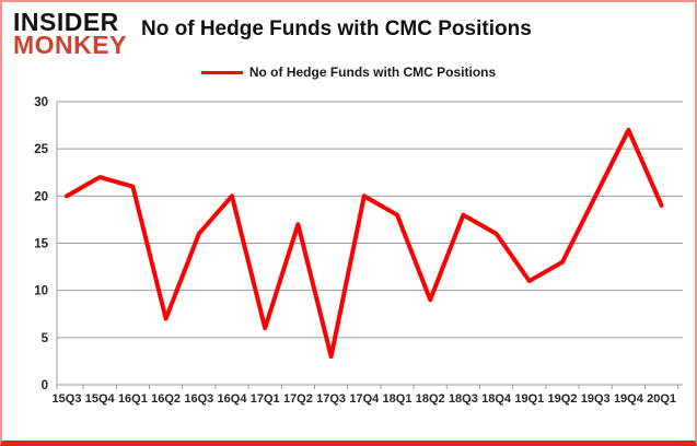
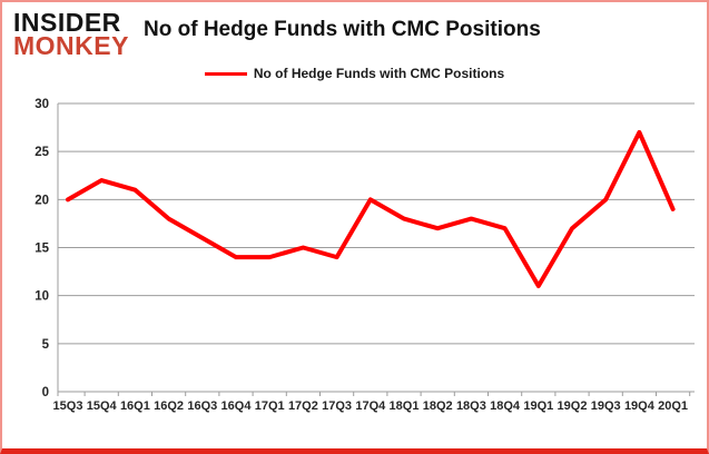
16Q2: 7 -> 18
16Q4: 20 -> 14
17Q1: 6 -> 14
17Q2: 17 -> 15
17Q3: 3 -> 14
18Q2: 9 -> 17
18Q4: 16 -> 17
19Q2: 13 -> 17
